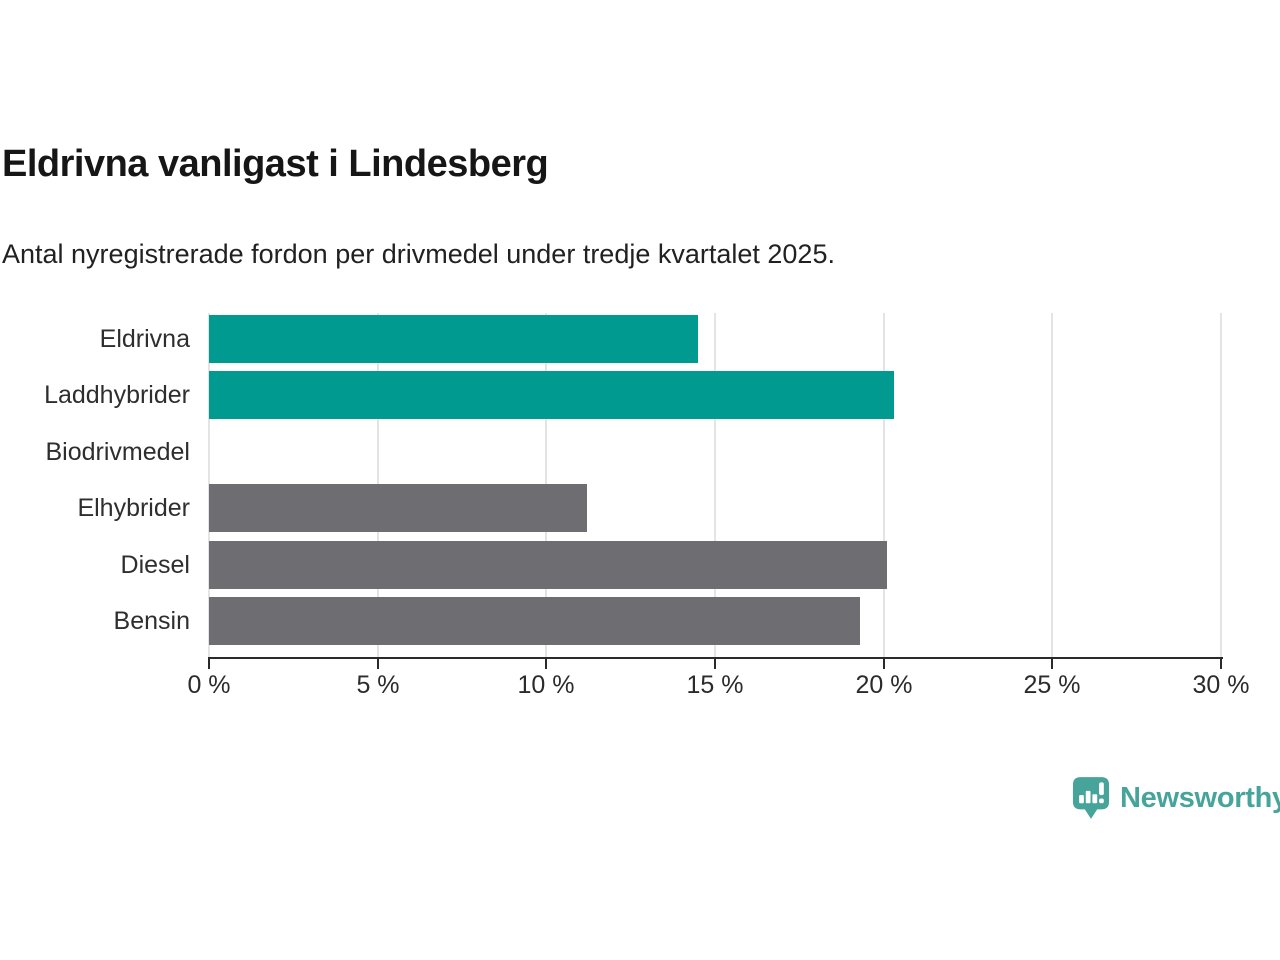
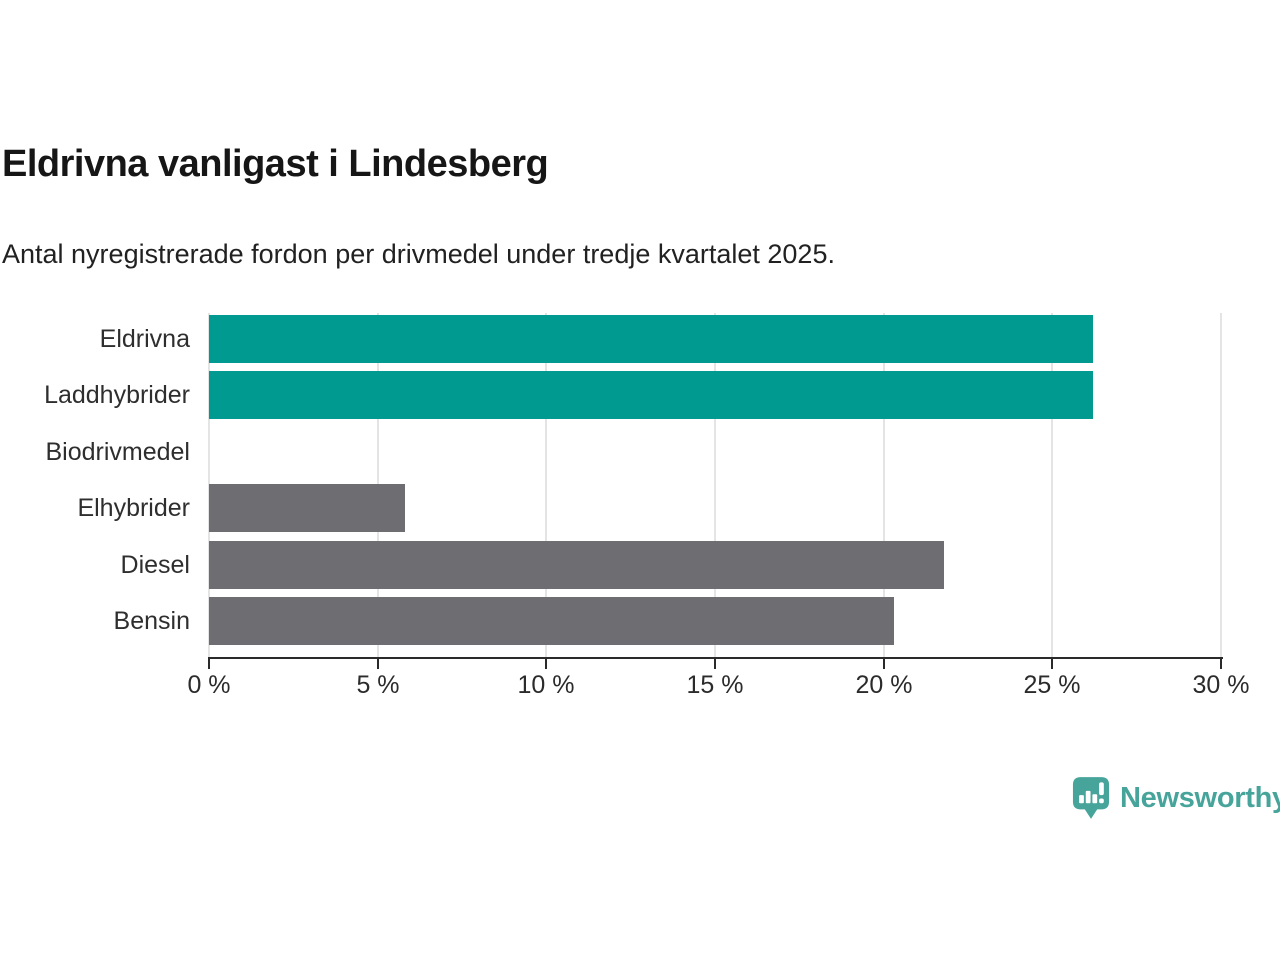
Eldrivna: 14.5% -> 26.2%
Laddhybrider: 20.3% -> 26.2%
Elhybrider: 11.2% -> 5.8%
Diesel: 20.1% -> 21.8%
Bensin: 19.3% -> 20.3%
